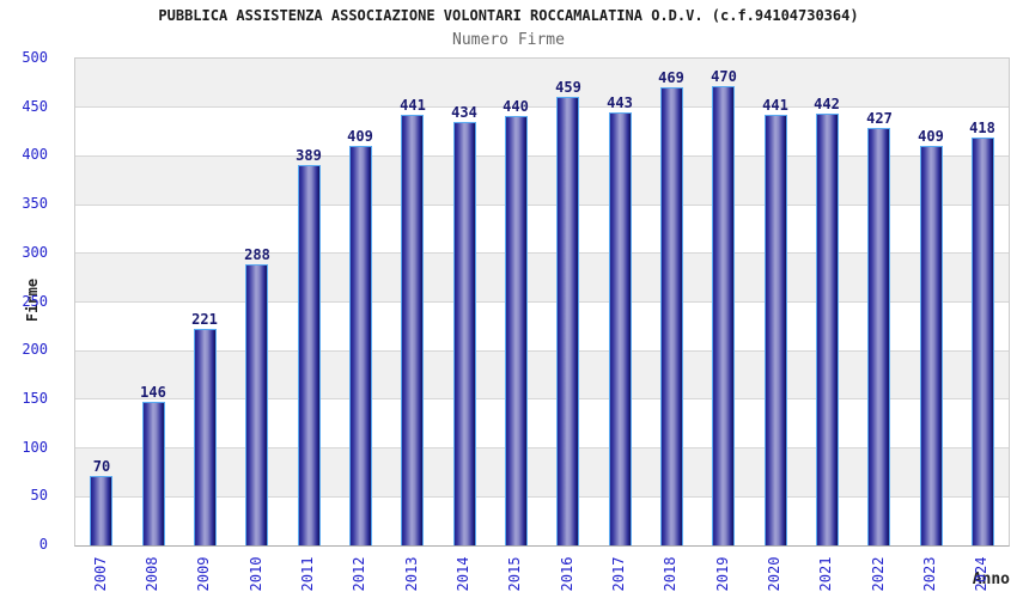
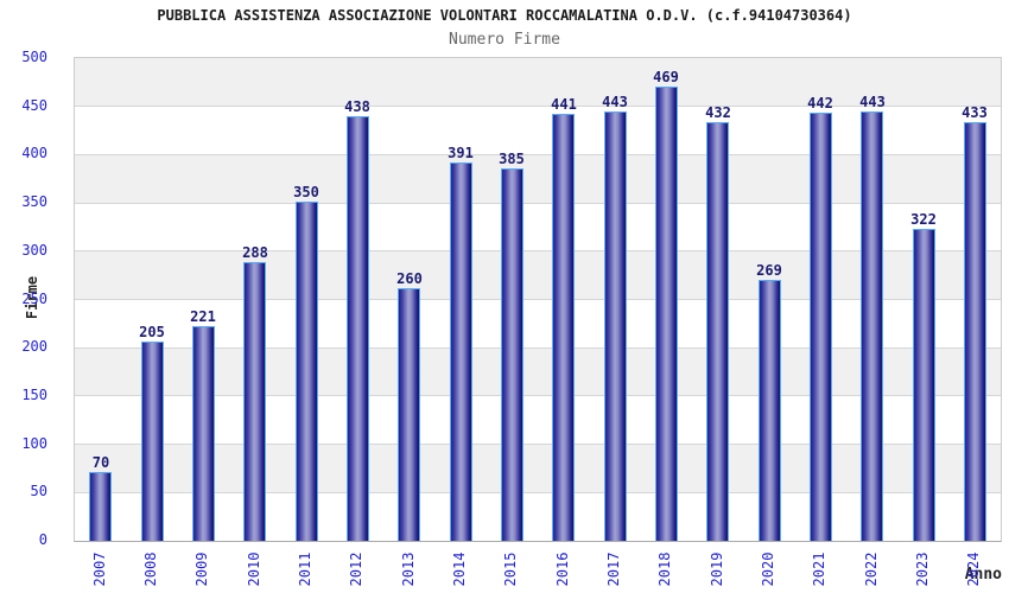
2008: 146 -> 205
2011: 389 -> 350
2012: 409 -> 438
2013: 441 -> 260
2014: 434 -> 391
2015: 440 -> 385
2016: 459 -> 441
2019: 470 -> 432
2020: 441 -> 269
2022: 427 -> 443
2023: 409 -> 322
2024: 418 -> 433
